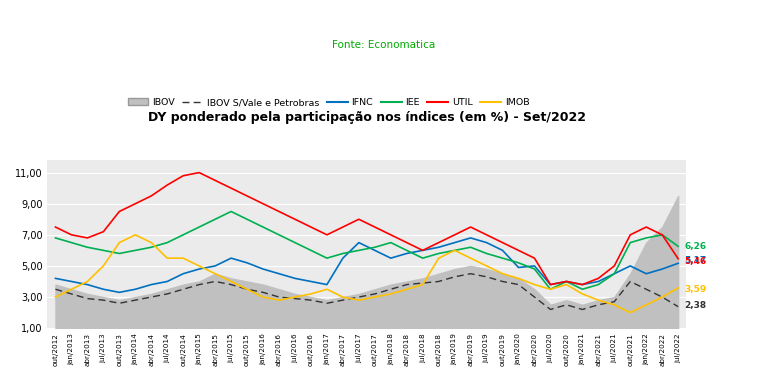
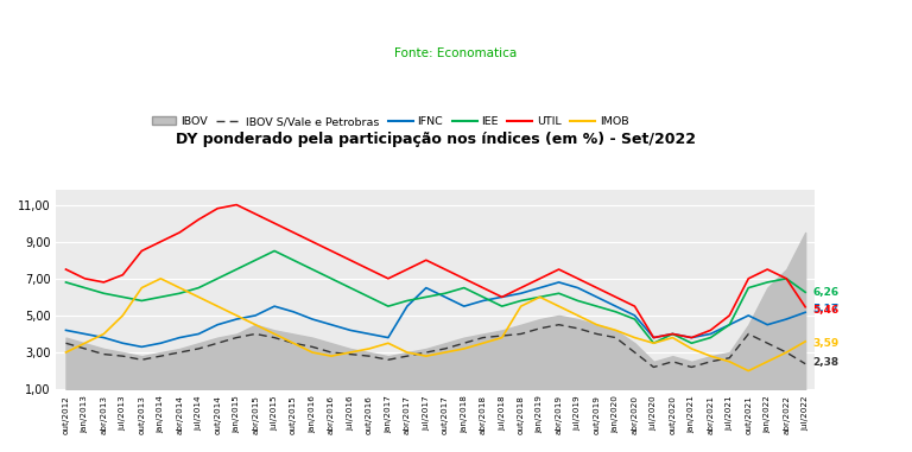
IMOB/jul/2014: 5,5 -> 6,0
IFNC/jan/2020: 4,9 -> 5,5
